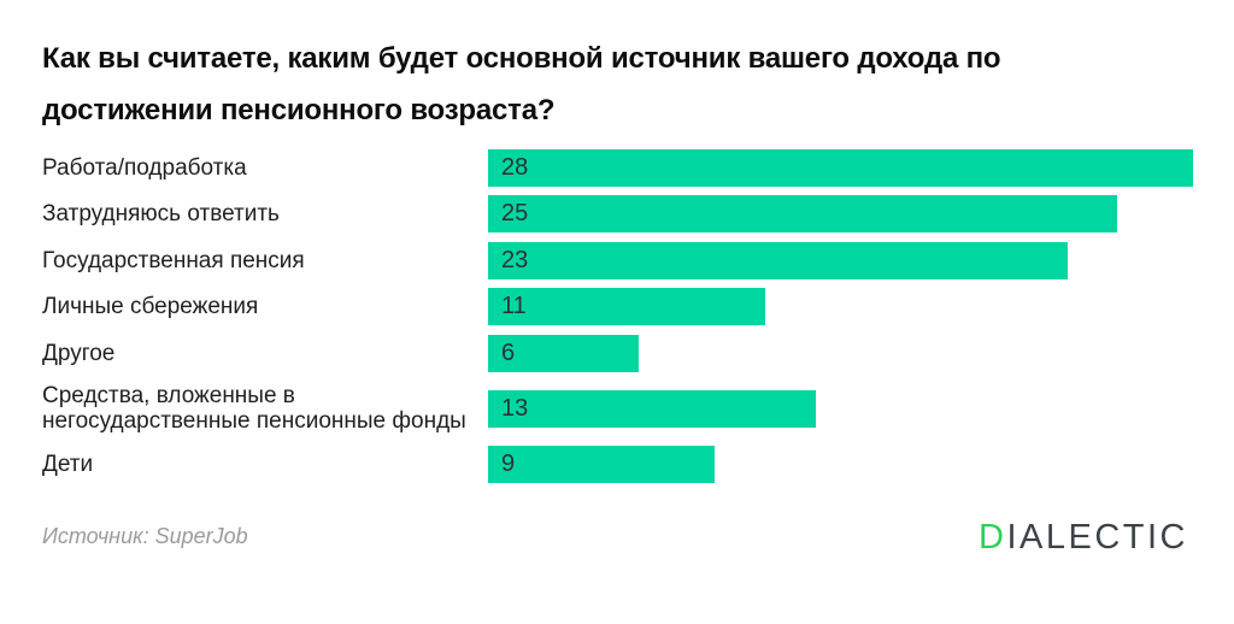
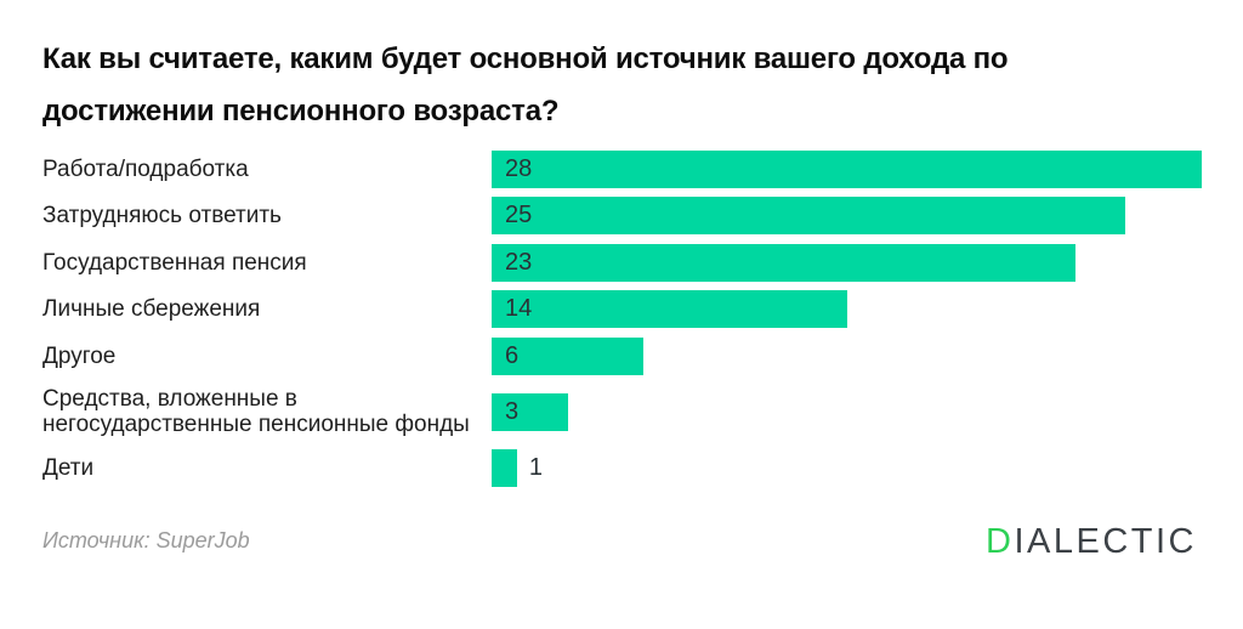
Личные сбережения: 11 -> 14
Средства, вложенные в негосударственные пенсионные фонды: 13 -> 3
Дети: 9 -> 1
